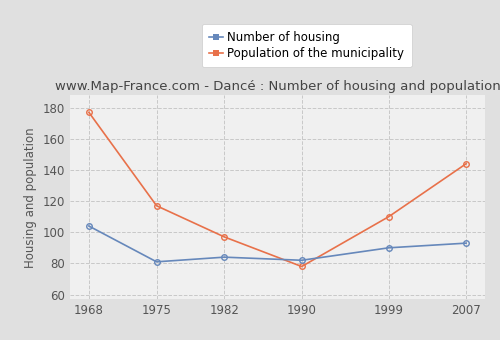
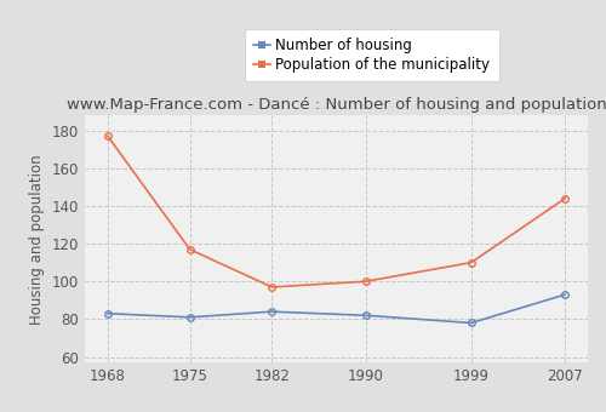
Number of housing/1968: 104 -> 83
Population of the municipality/1990: 78 -> 100
Number of housing/1999: 90 -> 78
